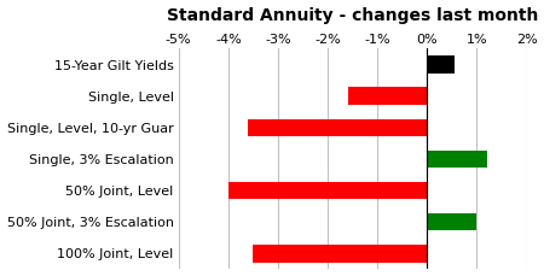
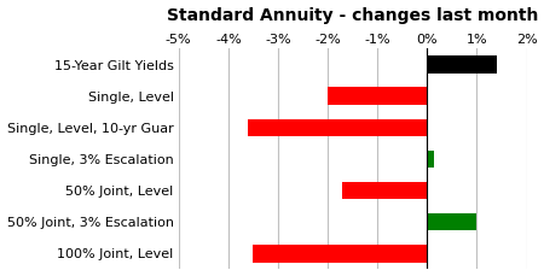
15-Year Gilt Yields: 0.55% -> 1.40%
Single, Level: -1.60% -> -2.00%
Single, 3% Escalation: 1.20% -> 0.15%
50% Joint, Level: -4.00% -> -1.70%
